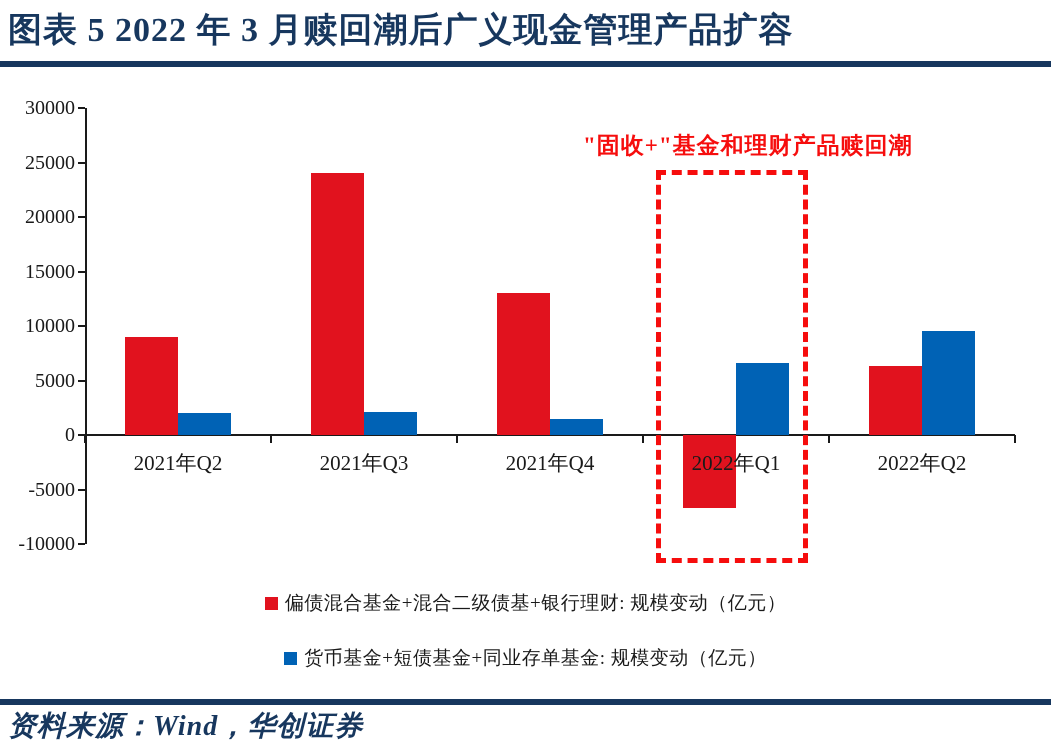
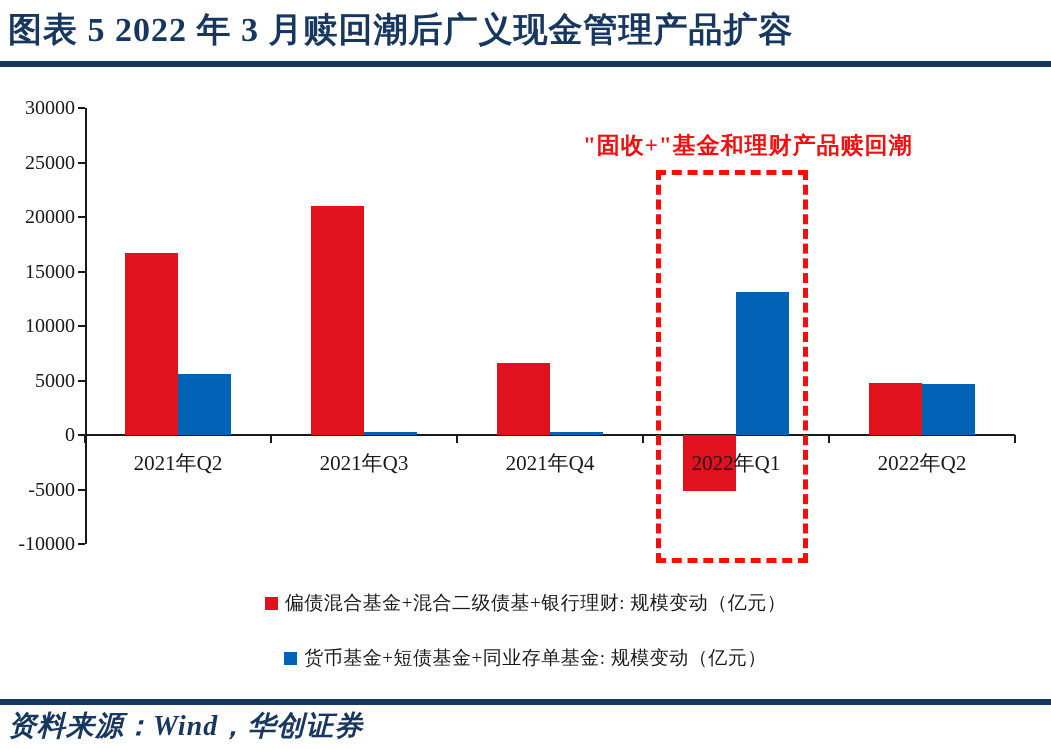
偏债混合基金+混合二级债基+银行理财: 规模变动（亿元）/2021年Q2: 9000 -> 16700
货币基金+短债基金+同业存单基金: 规模变动（亿元）/2021年Q2: 2000 -> 5600
偏债混合基金+混合二级债基+银行理财: 规模变动（亿元）/2021年Q3: 24000 -> 21000
货币基金+短债基金+同业存单基金: 规模变动（亿元）/2021年Q3: 2100 -> 300
偏债混合基金+混合二级债基+银行理财: 规模变动（亿元）/2021年Q4: 13000 -> 6600
货币基金+短债基金+同业存单基金: 规模变动（亿元）/2021年Q4: 1500 -> 300
偏债混合基金+混合二级债基+银行理财: 规模变动（亿元）/2022年Q1: -6700 -> -5100
货币基金+短债基金+同业存单基金: 规模变动（亿元）/2022年Q1: 6600 -> 13100
偏债混合基金+混合二级债基+银行理财: 规模变动（亿元）/2022年Q2: 6300 -> 4800
货币基金+短债基金+同业存单基金: 规模变动（亿元）/2022年Q2: 9500 -> 4700
